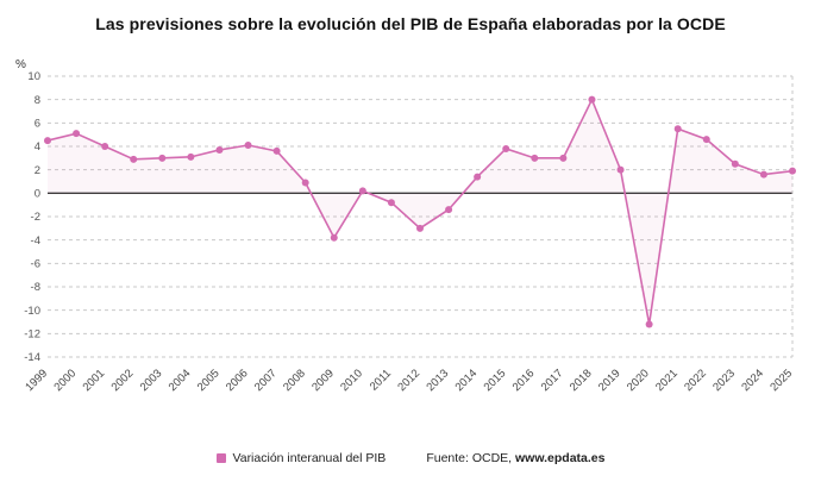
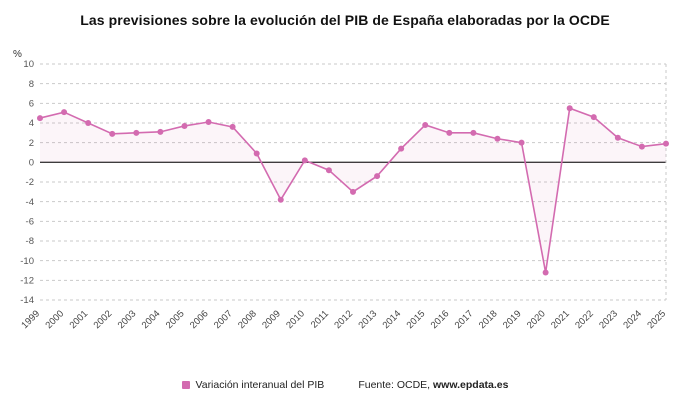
2018: 8 -> 2
